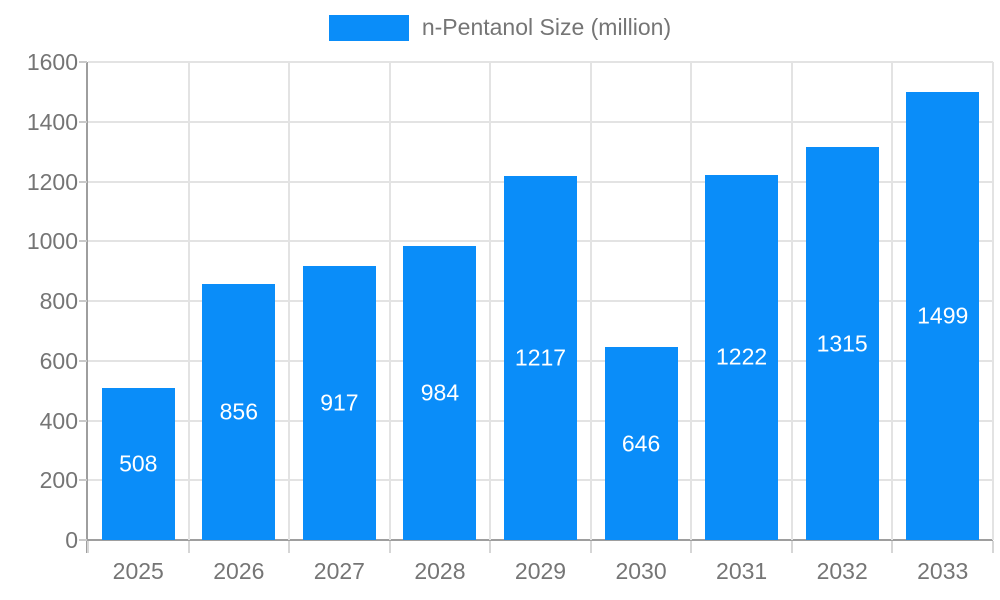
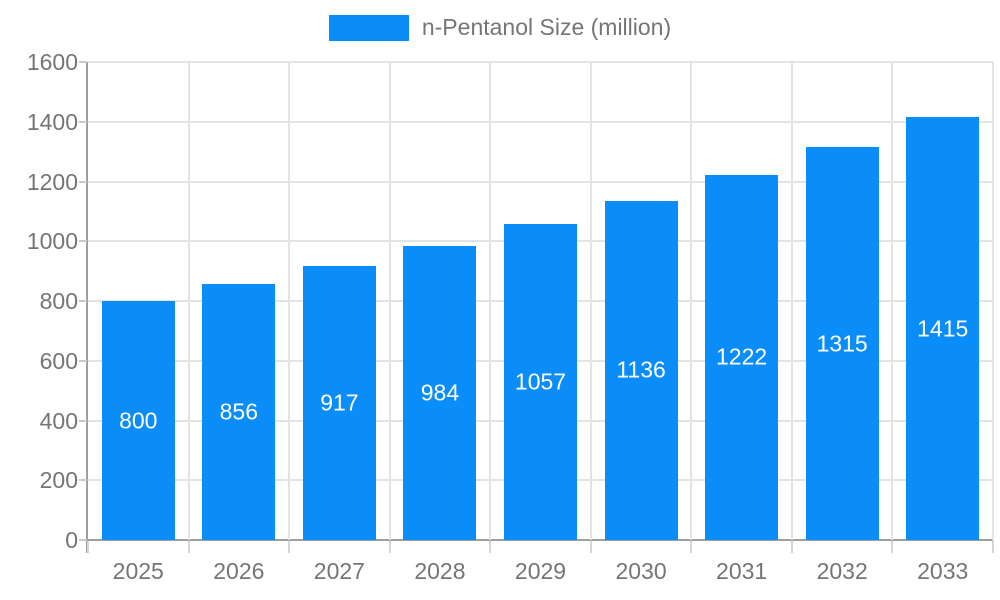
2025: 508 -> 800
2029: 1217 -> 1057
2030: 646 -> 1136
2033: 1499 -> 1415
